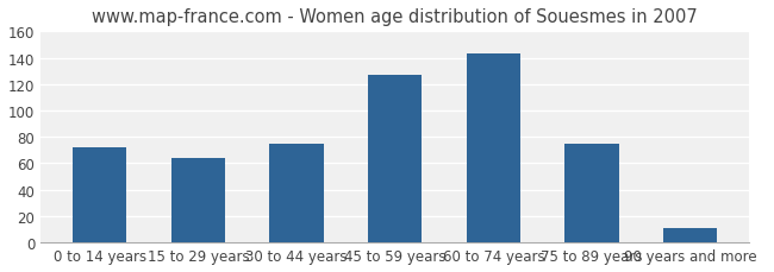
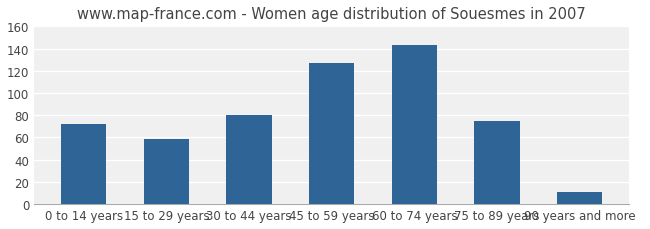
15 to 29 years: 64 -> 59
30 to 44 years: 75 -> 80
